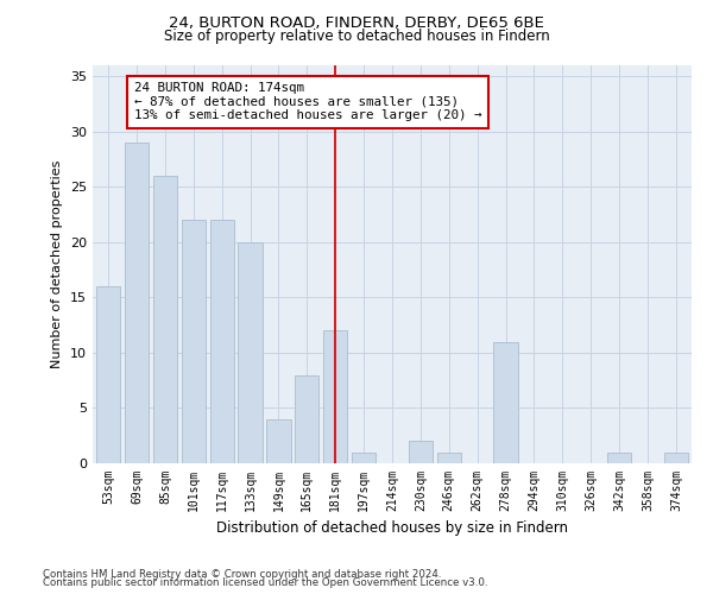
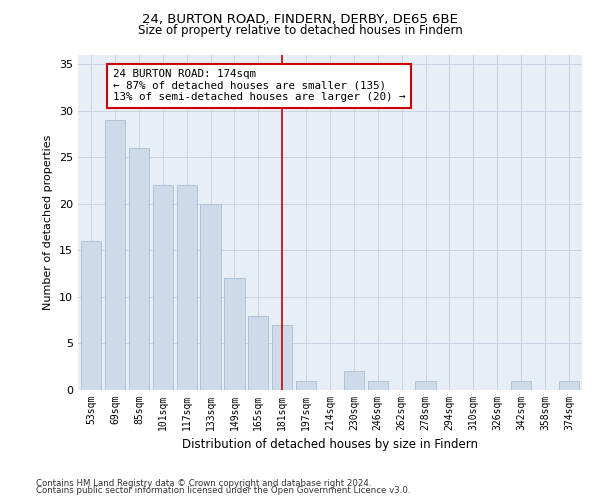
149sqm: 4 -> 12
181sqm: 12 -> 7
278sqm: 11 -> 1
